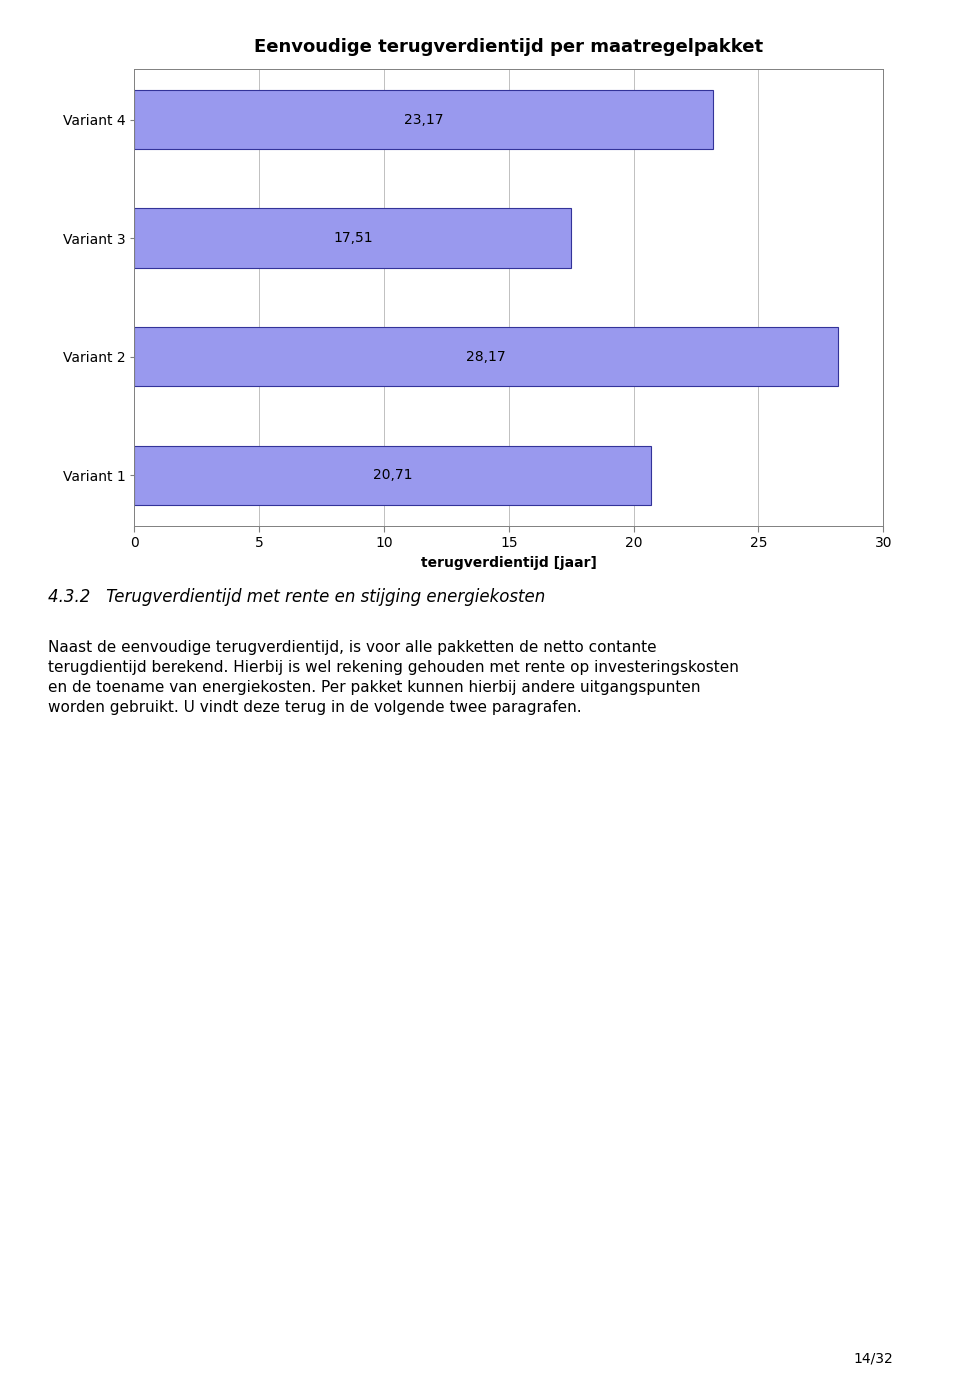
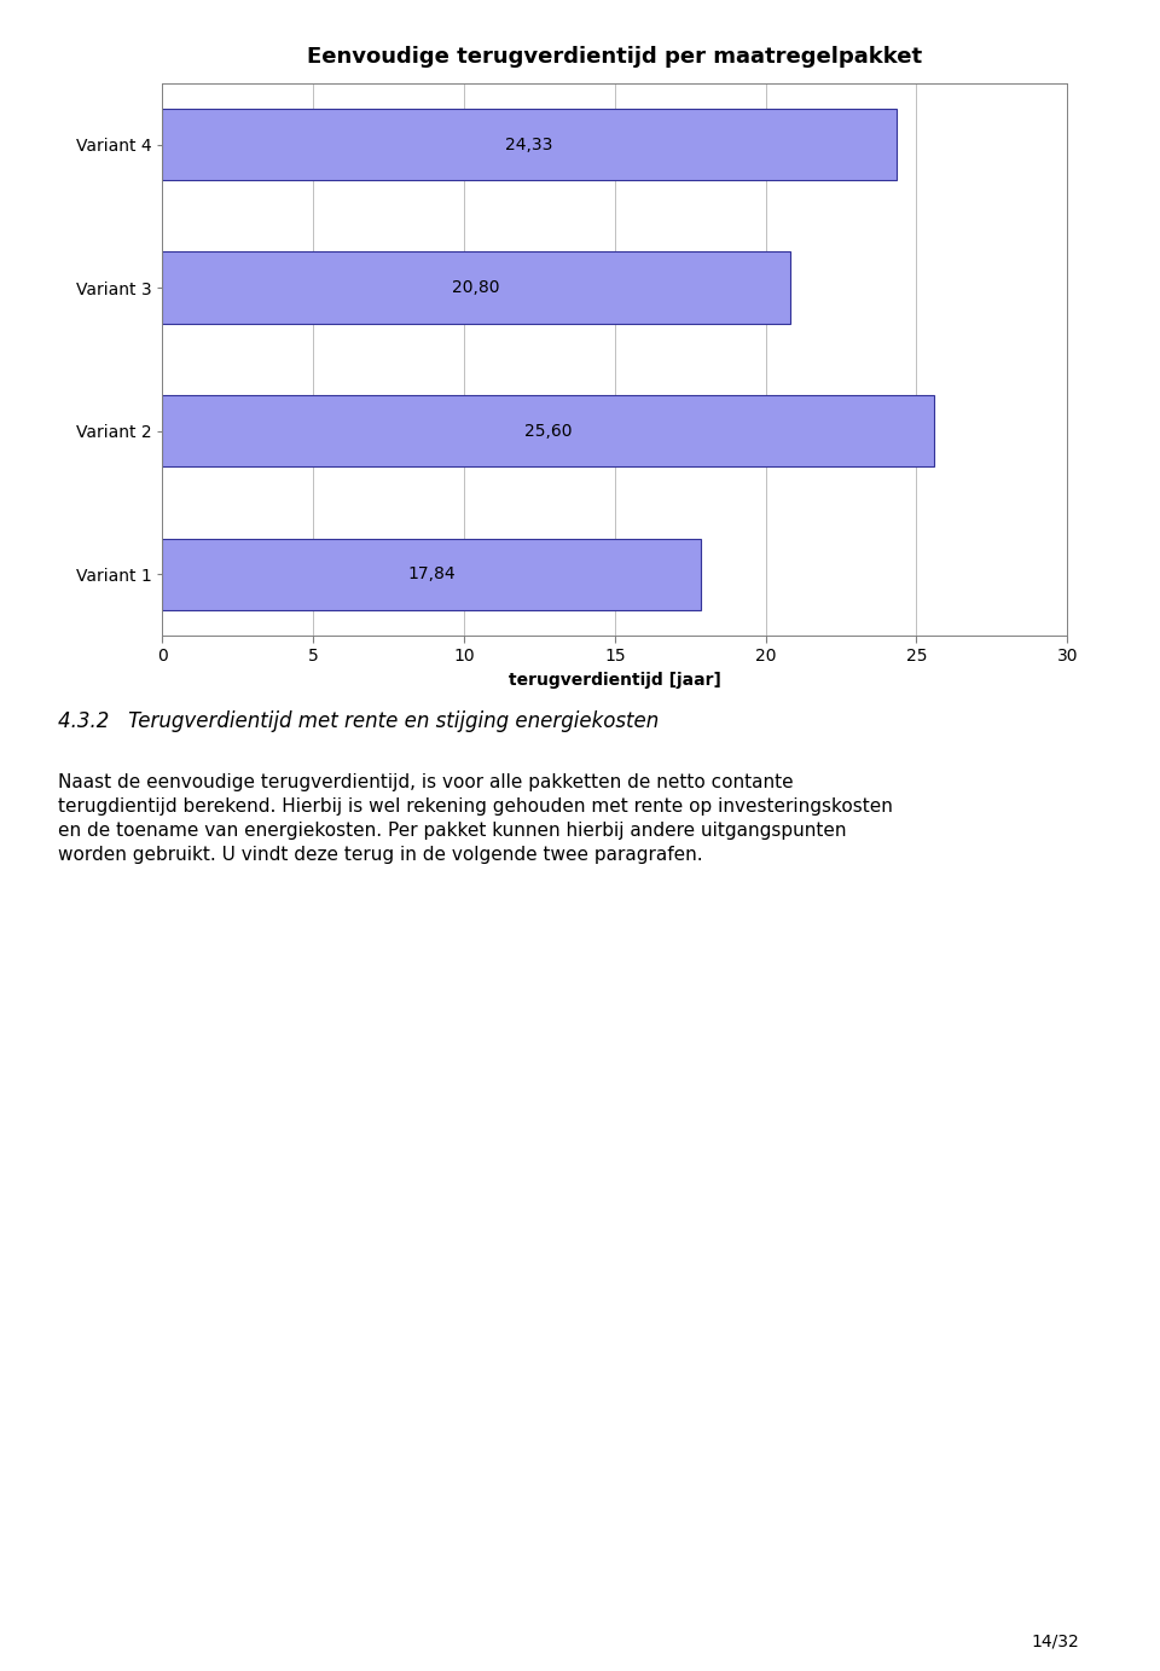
Variant 4: 23,17 -> 24,33
Variant 3: 17,51 -> 20,80
Variant 2: 28,17 -> 25,60
Variant 1: 20,71 -> 17,84
